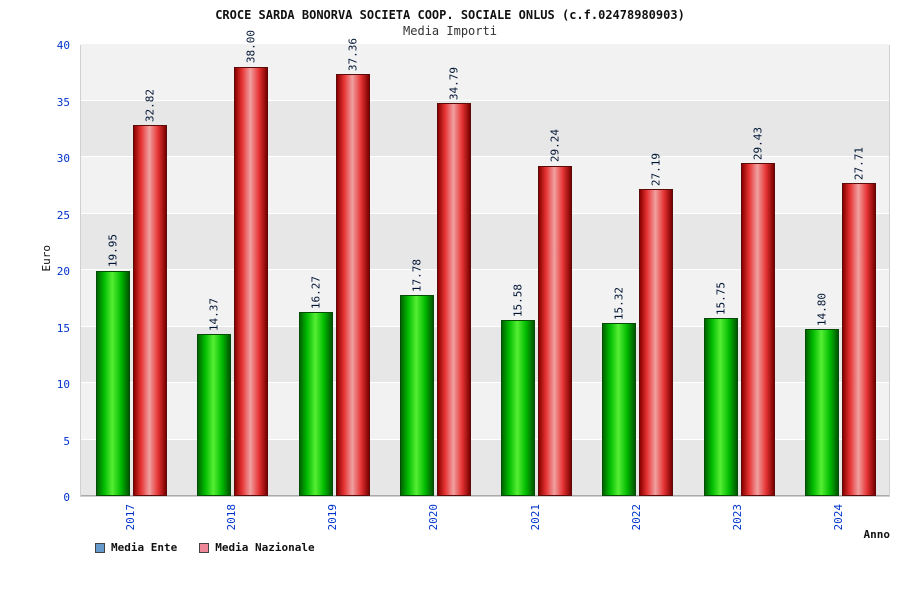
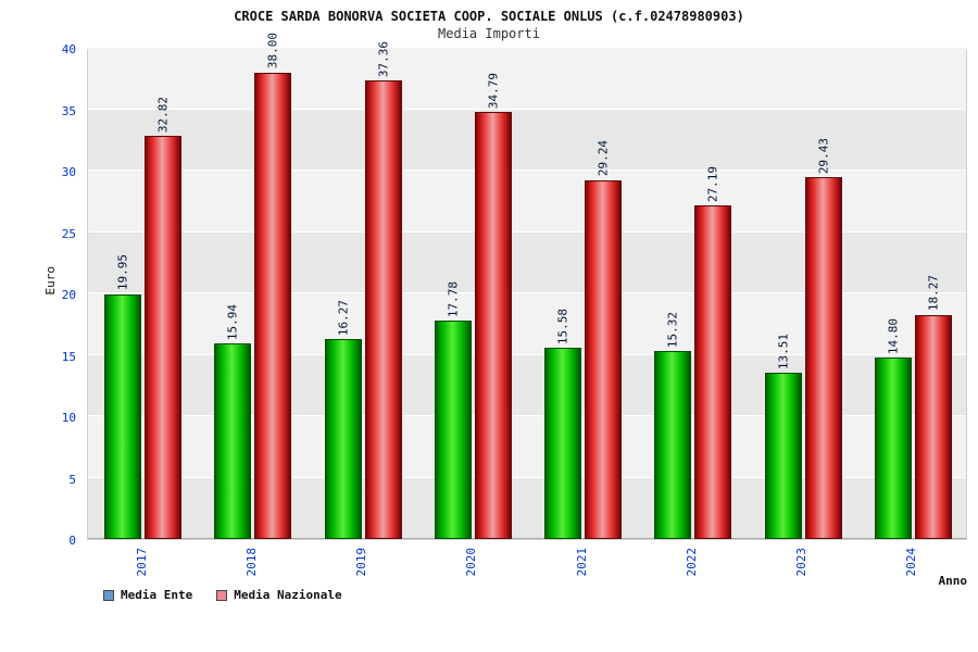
Media Ente/2018: 14.37 -> 15.94
Media Ente/2023: 15.75 -> 13.51
Media Nazionale/2024: 27.71 -> 18.27
